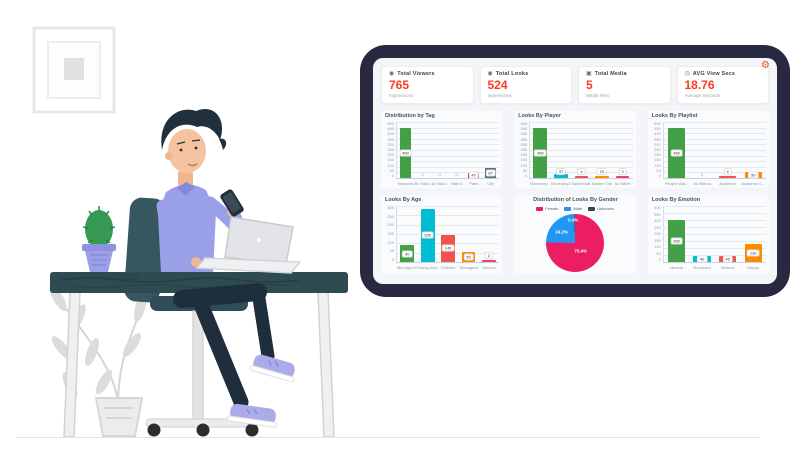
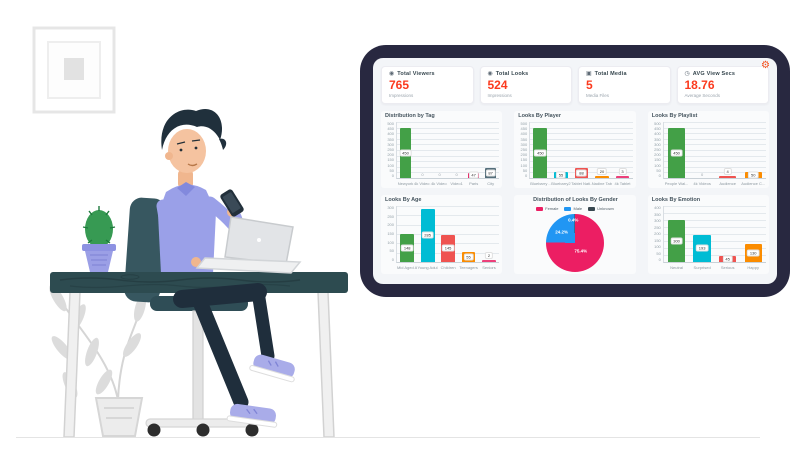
Looks By Player/Bluebarry2: 37 -> 55
Looks By Player/Tablet Nati...: 4 -> 88
Looks By Age/Mid Aged A...: 90 -> 148
Looks By Emotion/Surprised: 40 -> 193
